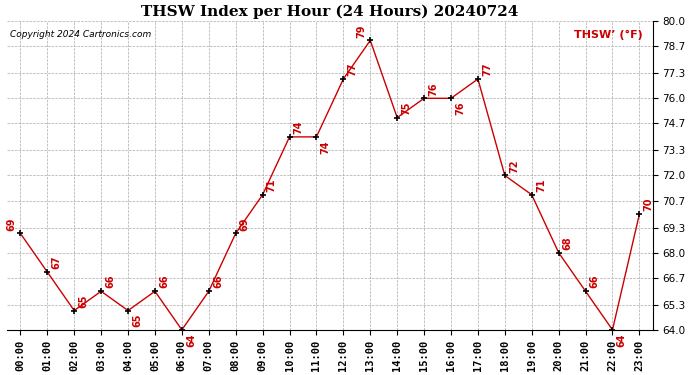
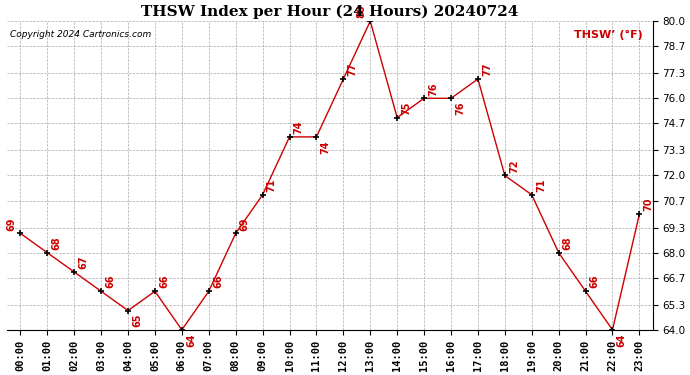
01:00: 67 -> 68
02:00: 65 -> 67
13:00: 79 -> 80
